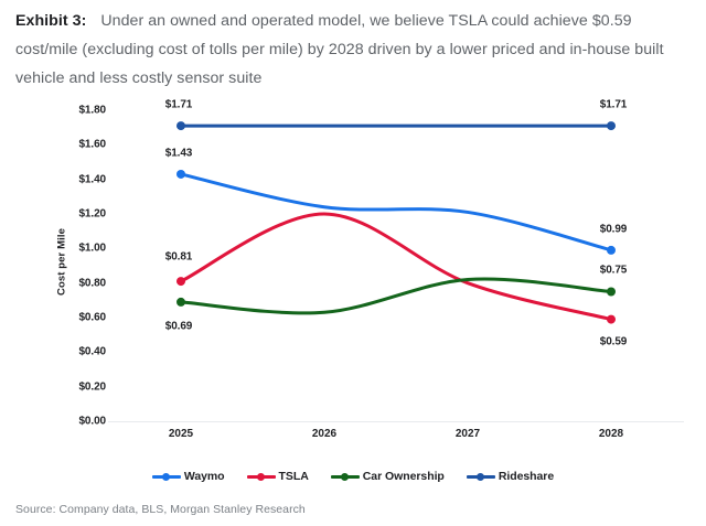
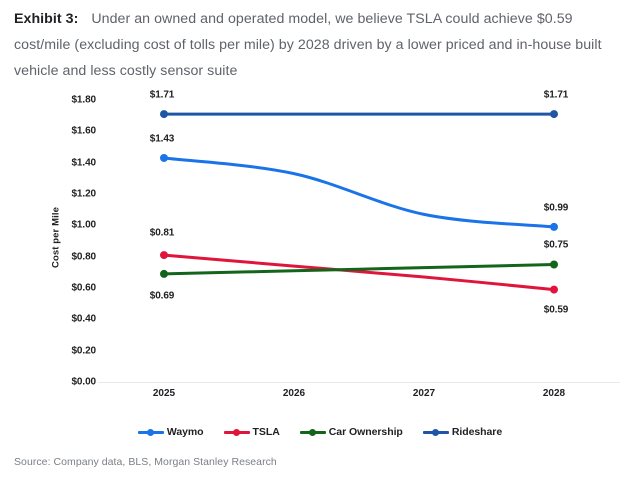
Waymo/2026: $1.24 -> $1.33
TSLA/2026: $1.20 -> $0.74
Car Ownership/2026: $0.63 -> $0.71
Waymo/2027: $1.21 -> $1.07
TSLA/2027: $0.80 -> $0.67
Car Ownership/2027: $0.82 -> $0.73
